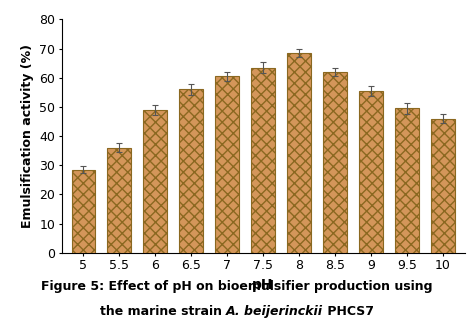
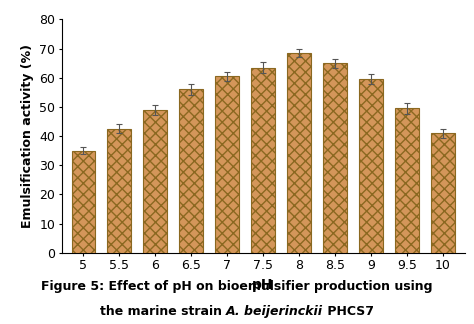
5: 28.5 -> 35.0
5.5: 36.0 -> 42.5
8.5: 62.0 -> 65.0
9: 55.5 -> 59.5
10: 46.0 -> 41.0
